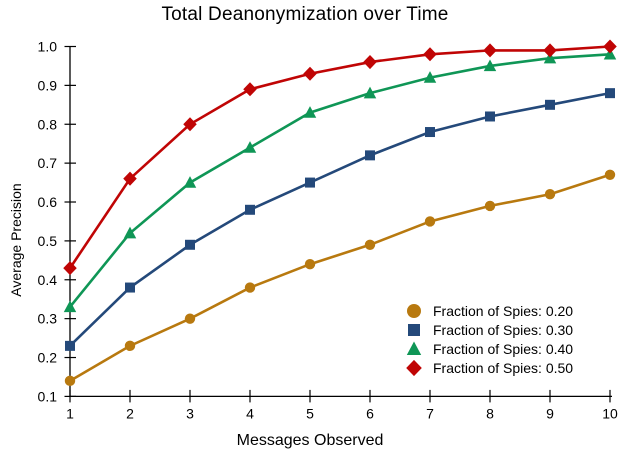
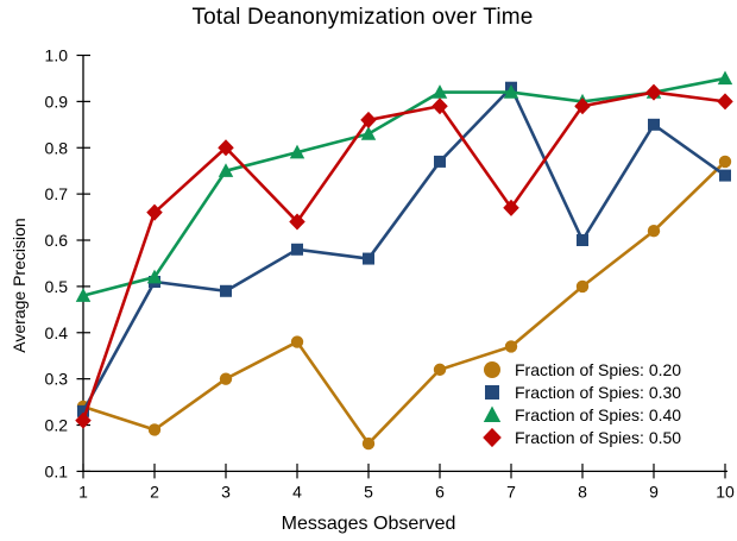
Fraction of Spies: 0.20/1: 0.14 -> 0.24
Fraction of Spies: 0.40/1: 0.33 -> 0.48
Fraction of Spies: 0.50/1: 0.43 -> 0.21
Fraction of Spies: 0.20/2: 0.23 -> 0.19
Fraction of Spies: 0.30/2: 0.38 -> 0.51
Fraction of Spies: 0.40/3: 0.65 -> 0.75
Fraction of Spies: 0.40/4: 0.74 -> 0.79
Fraction of Spies: 0.50/4: 0.89 -> 0.64
Fraction of Spies: 0.20/5: 0.44 -> 0.16
Fraction of Spies: 0.30/5: 0.65 -> 0.56
Fraction of Spies: 0.50/5: 0.93 -> 0.86
Fraction of Spies: 0.20/6: 0.49 -> 0.32
Fraction of Spies: 0.30/6: 0.72 -> 0.77
Fraction of Spies: 0.40/6: 0.88 -> 0.92
Fraction of Spies: 0.50/6: 0.96 -> 0.89
Fraction of Spies: 0.20/7: 0.55 -> 0.37
Fraction of Spies: 0.30/7: 0.78 -> 0.93
Fraction of Spies: 0.50/7: 0.98 -> 0.67
Fraction of Spies: 0.20/8: 0.59 -> 0.50
Fraction of Spies: 0.30/8: 0.82 -> 0.60
Fraction of Spies: 0.40/8: 0.95 -> 0.90
Fraction of Spies: 0.50/8: 0.99 -> 0.89
Fraction of Spies: 0.40/9: 0.97 -> 0.92
Fraction of Spies: 0.50/9: 0.99 -> 0.92
Fraction of Spies: 0.20/10: 0.67 -> 0.77
Fraction of Spies: 0.30/10: 0.88 -> 0.74
Fraction of Spies: 0.40/10: 0.98 -> 0.95
Fraction of Spies: 0.50/10: 1.00 -> 0.90
